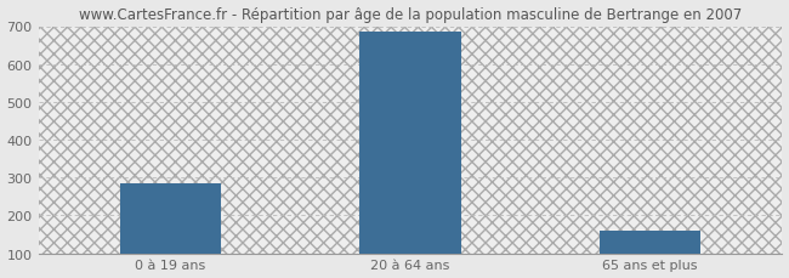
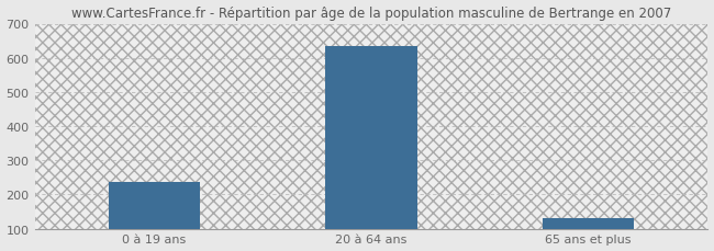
0 à 19 ans: 285 -> 235
20 à 64 ans: 685 -> 635
65 ans et plus: 158 -> 130
